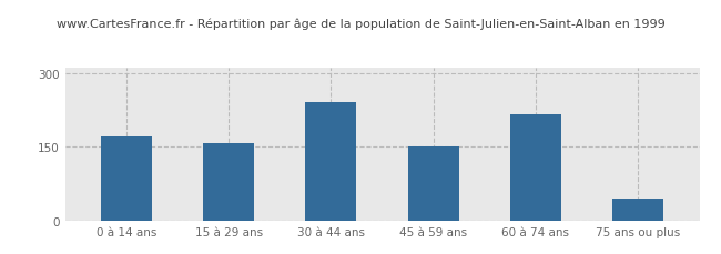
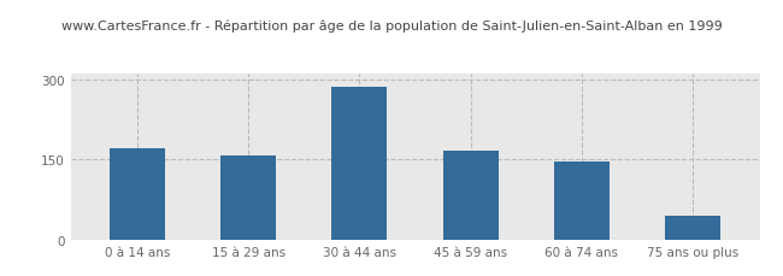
30 à 44 ans: 240 -> 286
45 à 59 ans: 150 -> 166
60 à 74 ans: 215 -> 146
